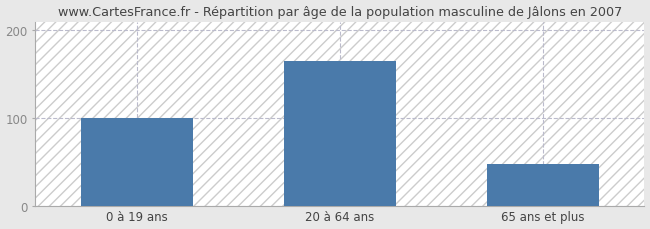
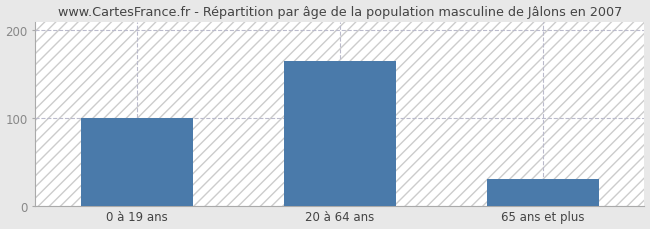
65 ans et plus: 48 -> 30
